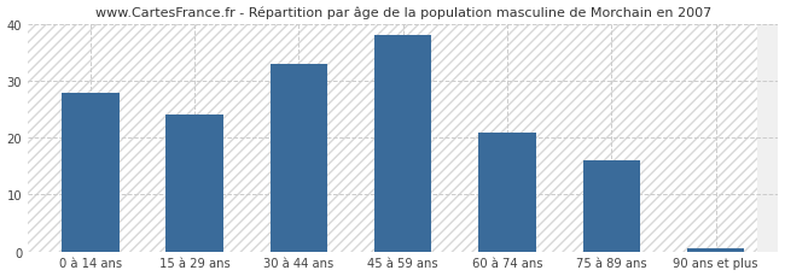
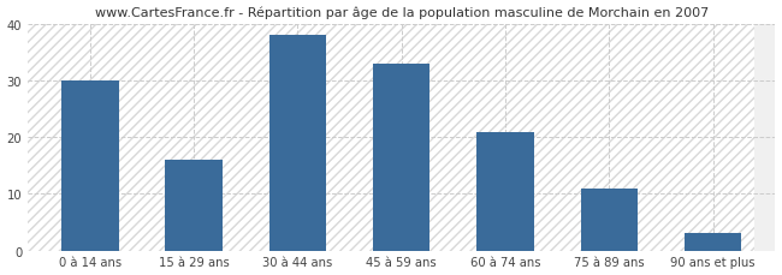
0 à 14 ans: 28.0 -> 30.0
15 à 29 ans: 24.0 -> 16.0
30 à 44 ans: 33.0 -> 38.0
45 à 59 ans: 38.0 -> 33.0
75 à 89 ans: 16.0 -> 11.0
90 ans et plus: 0.5 -> 3.0
